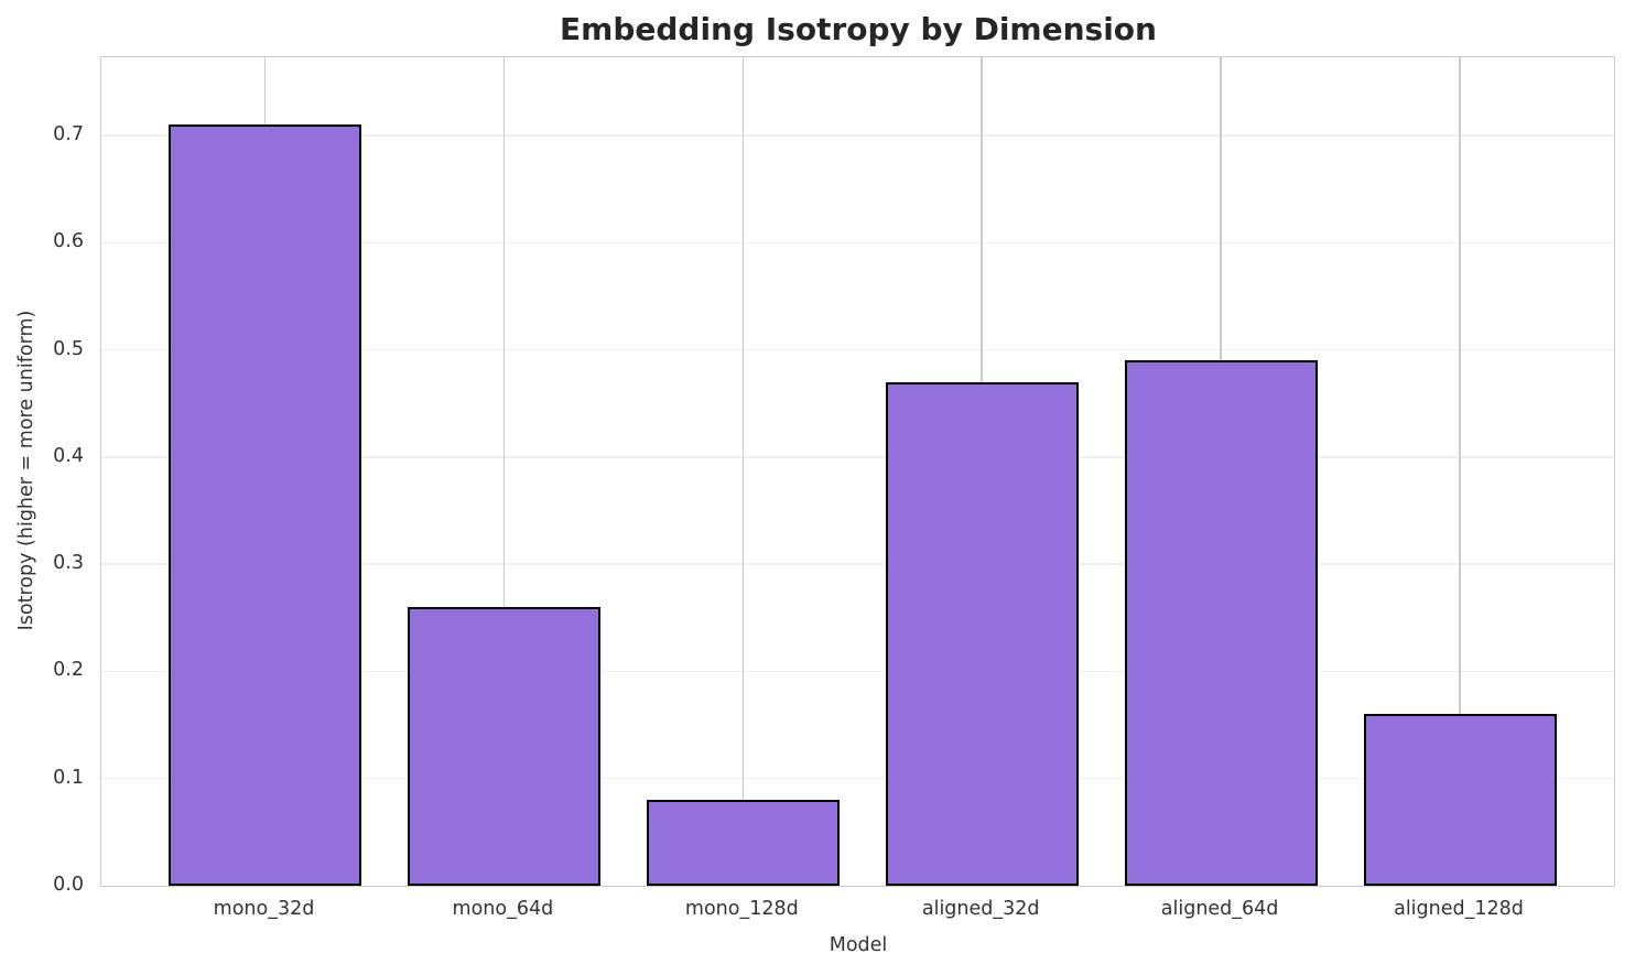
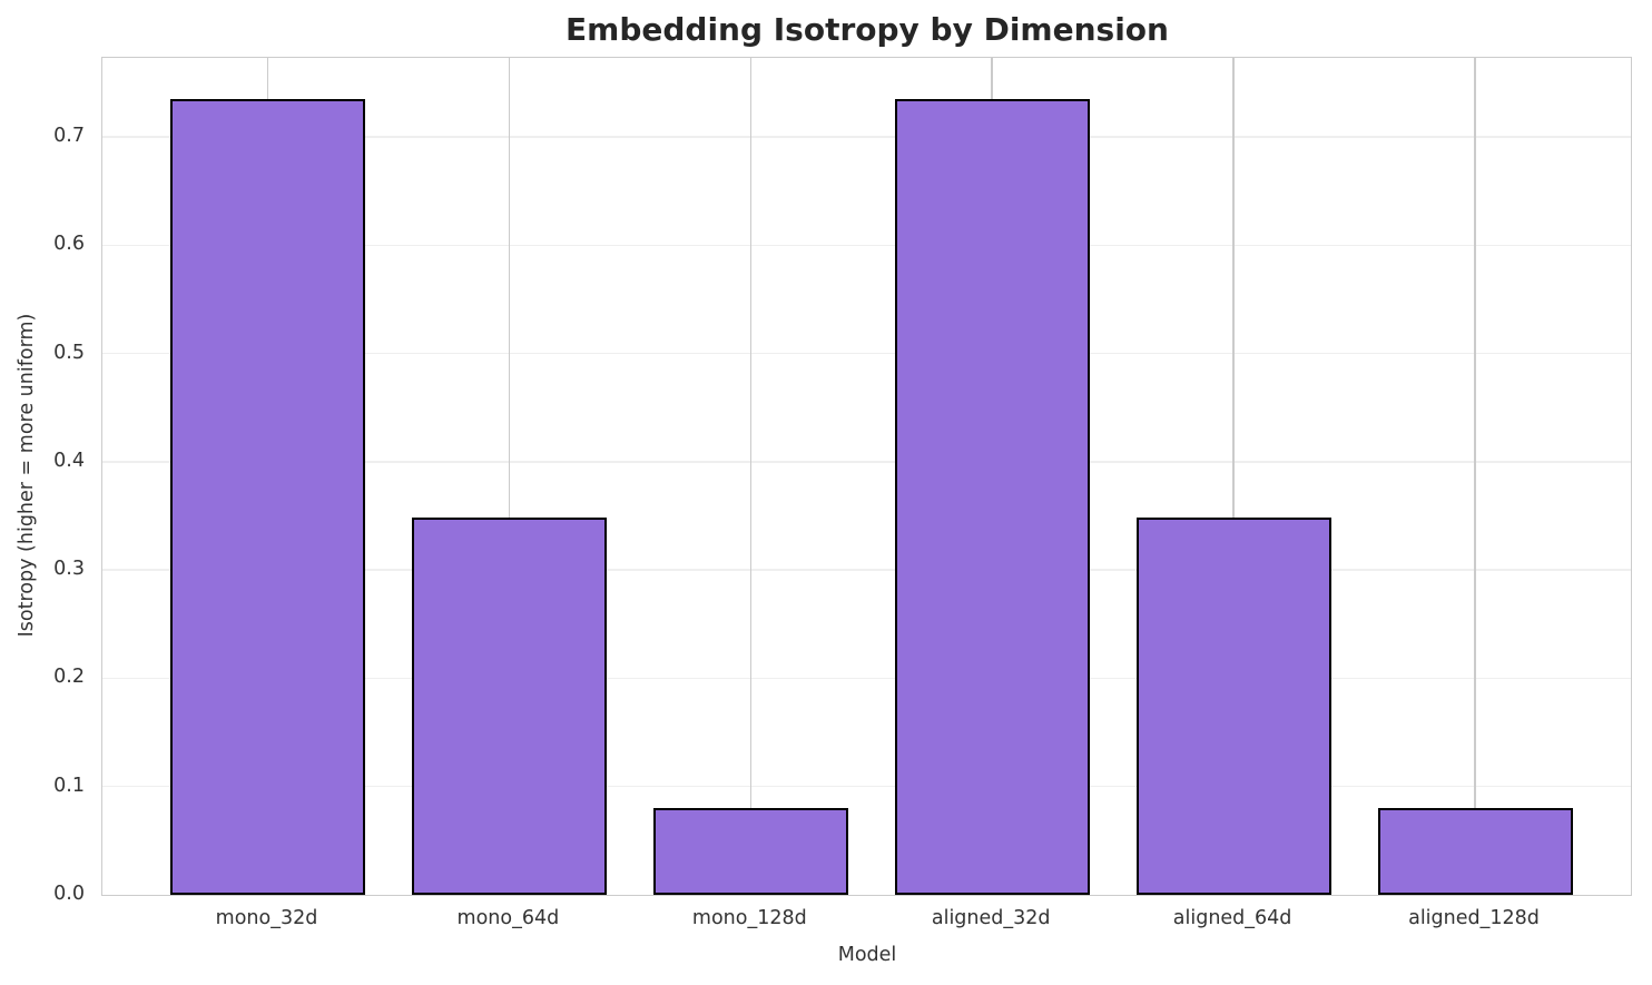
mono_32d: 0.71 -> 0.73
mono_64d: 0.26 -> 0.35
aligned_32d: 0.47 -> 0.73
aligned_64d: 0.49 -> 0.35
aligned_128d: 0.16 -> 0.08
